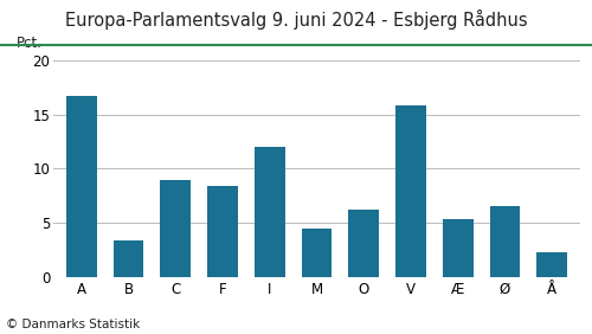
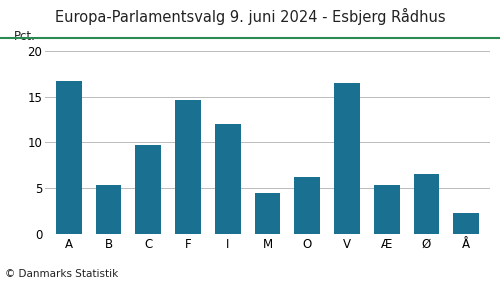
B: 3.4 -> 5.4
C: 9.0 -> 9.7
F: 8.4 -> 14.6
V: 15.8 -> 16.5
